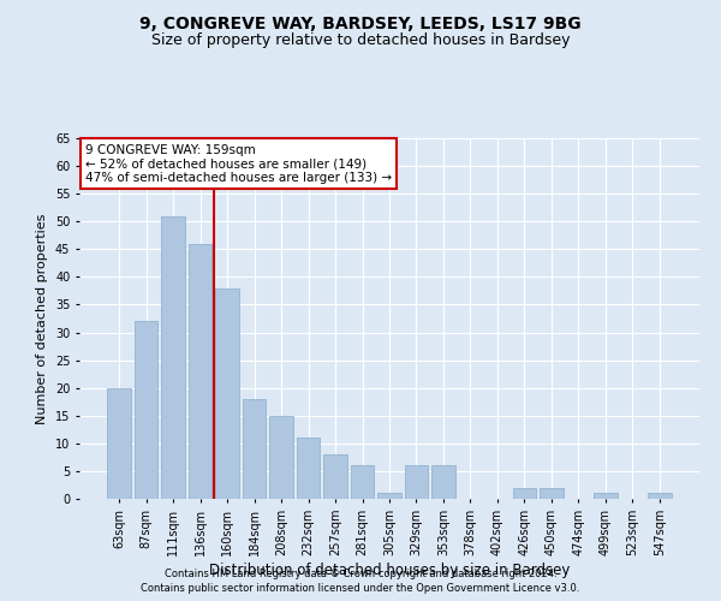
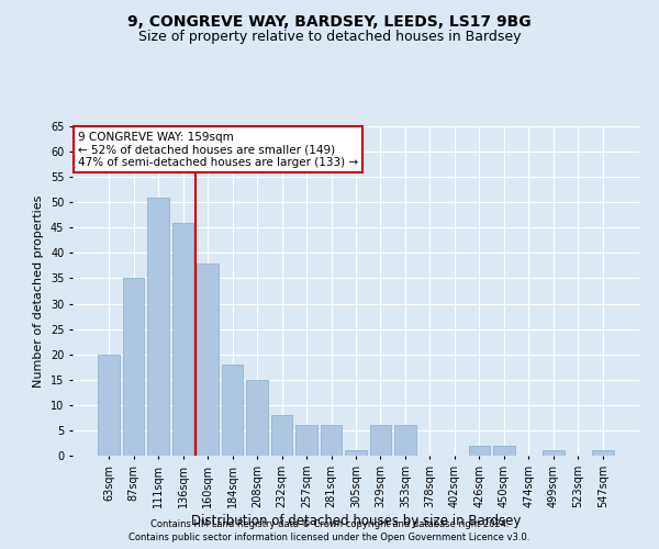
87sqm: 32 -> 35
232sqm: 11 -> 8
257sqm: 8 -> 6
